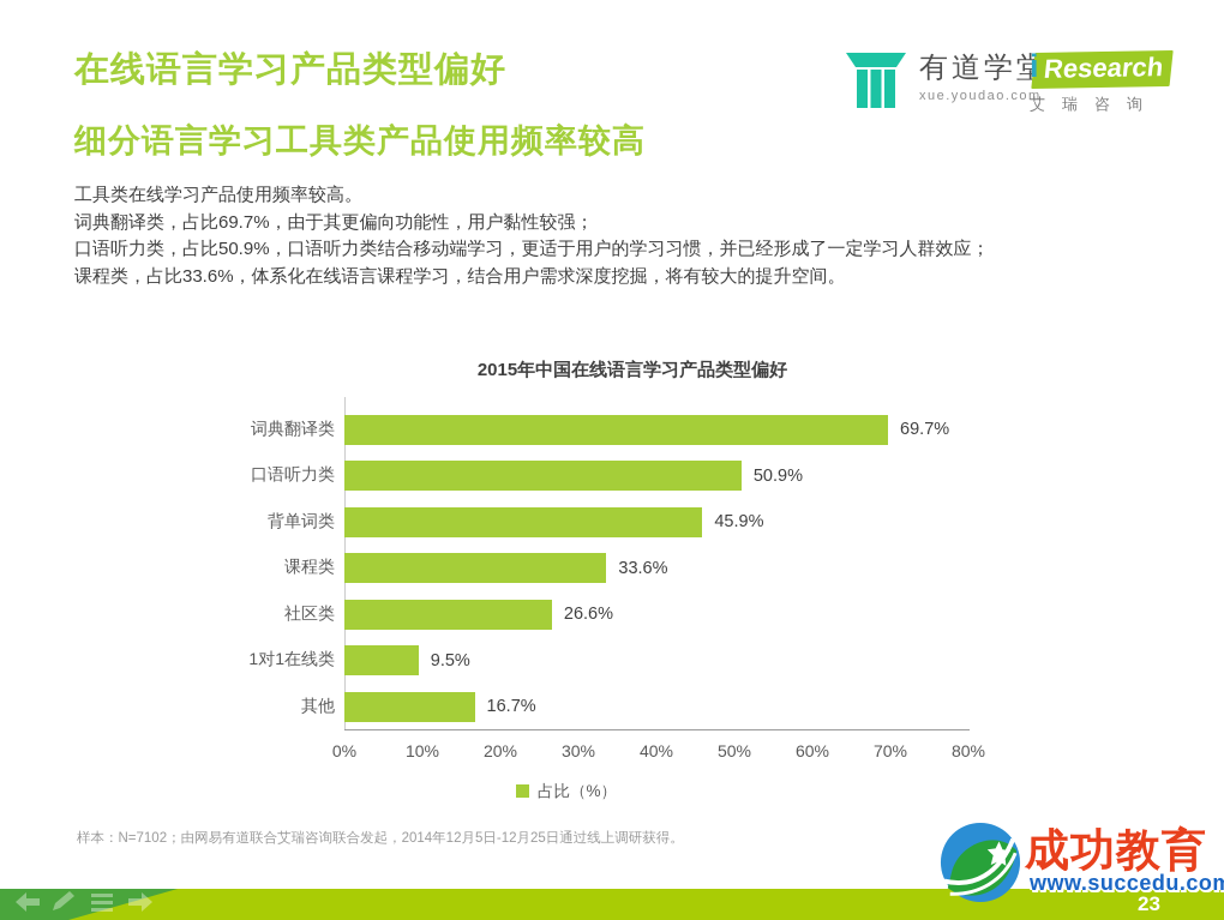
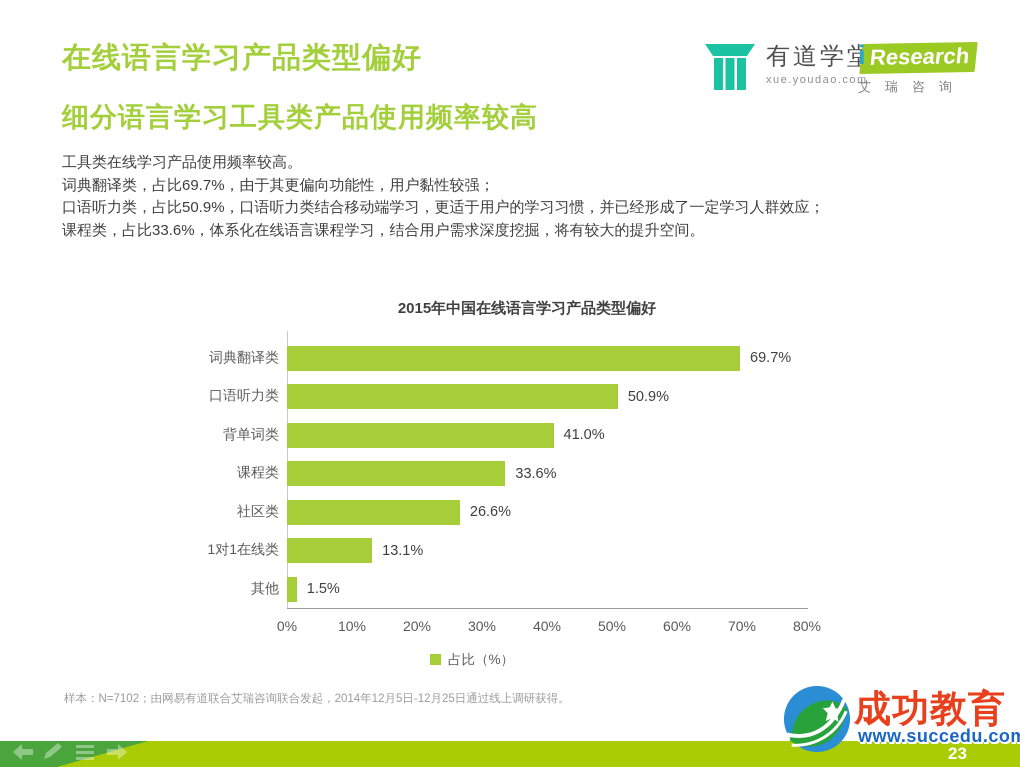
背单词类: 45.9% -> 41.0%
1对1在线类: 9.5% -> 13.1%
其他: 16.7% -> 1.5%
